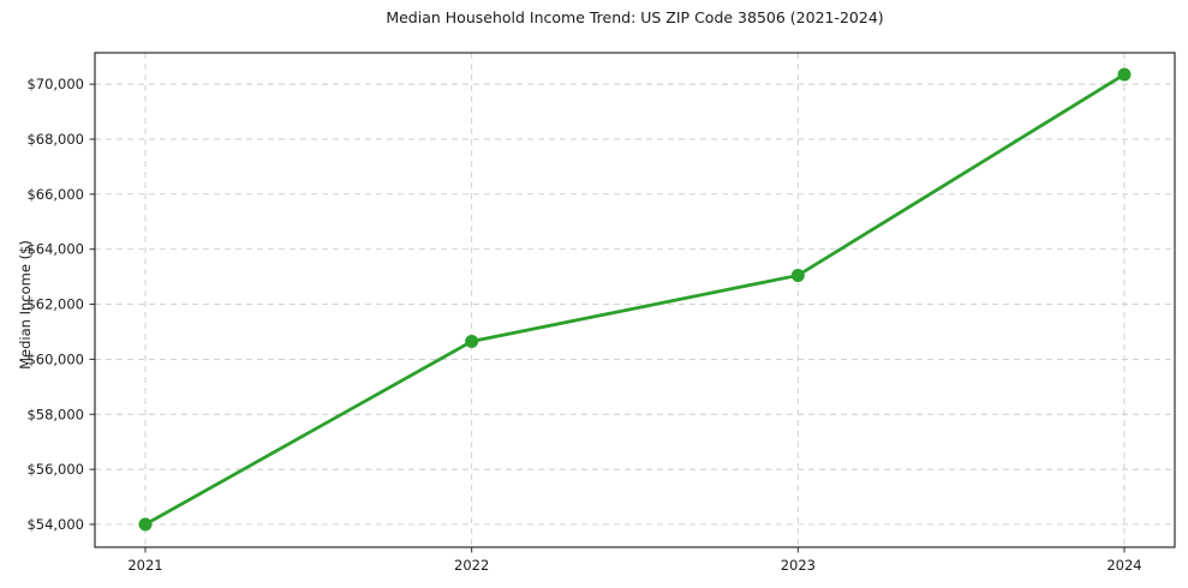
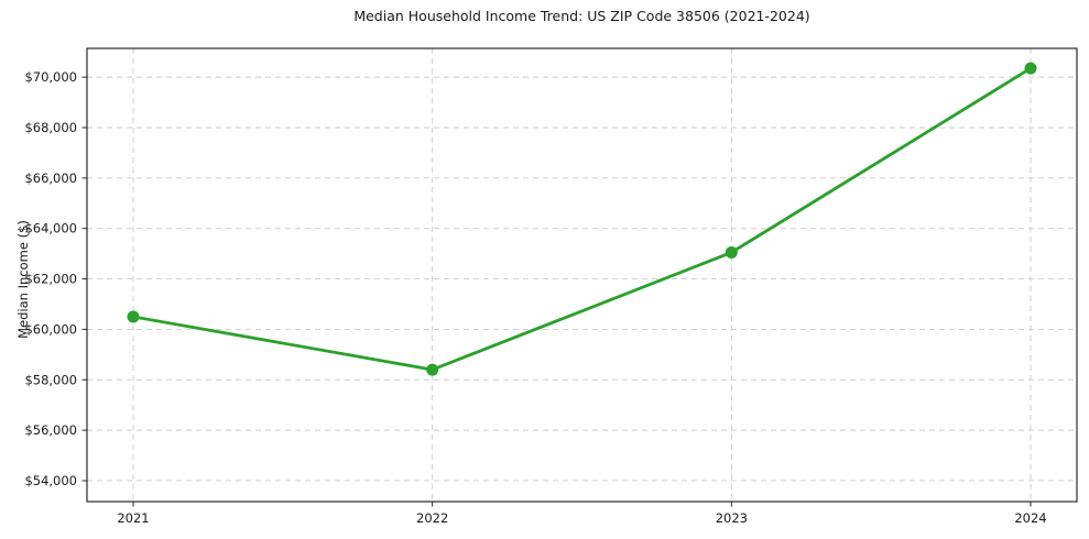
2021: $54000 -> $60500
2022: $60600 -> $58400
